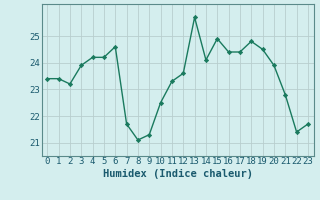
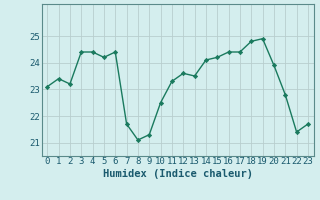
0: 23.4 -> 23.1
3: 23.9 -> 24.4
4: 24.2 -> 24.4
6: 24.6 -> 24.4
13: 25.7 -> 23.5
15: 24.9 -> 24.2
19: 24.5 -> 24.9
